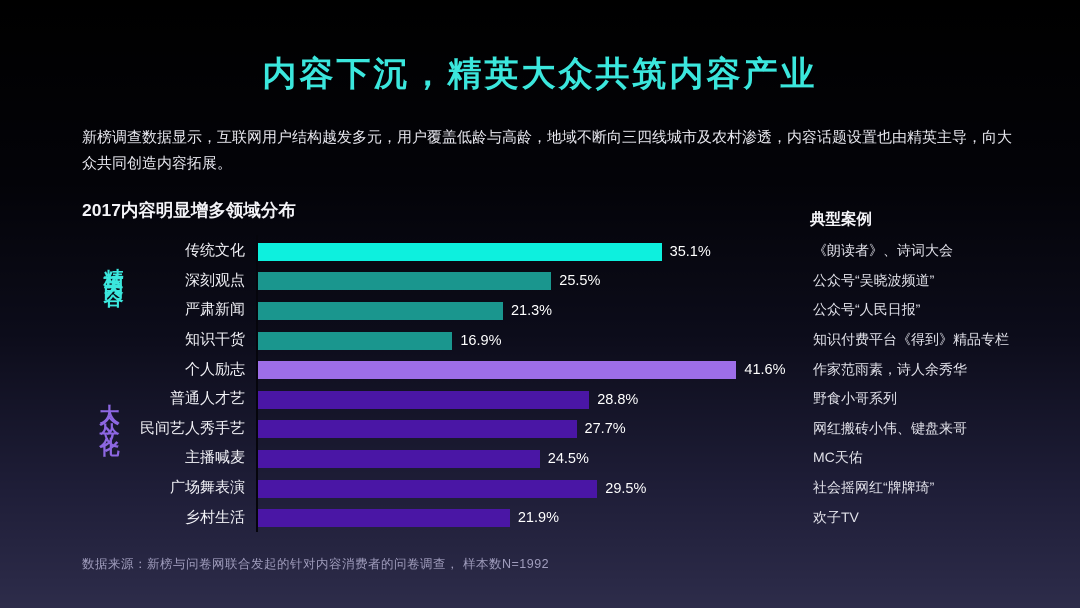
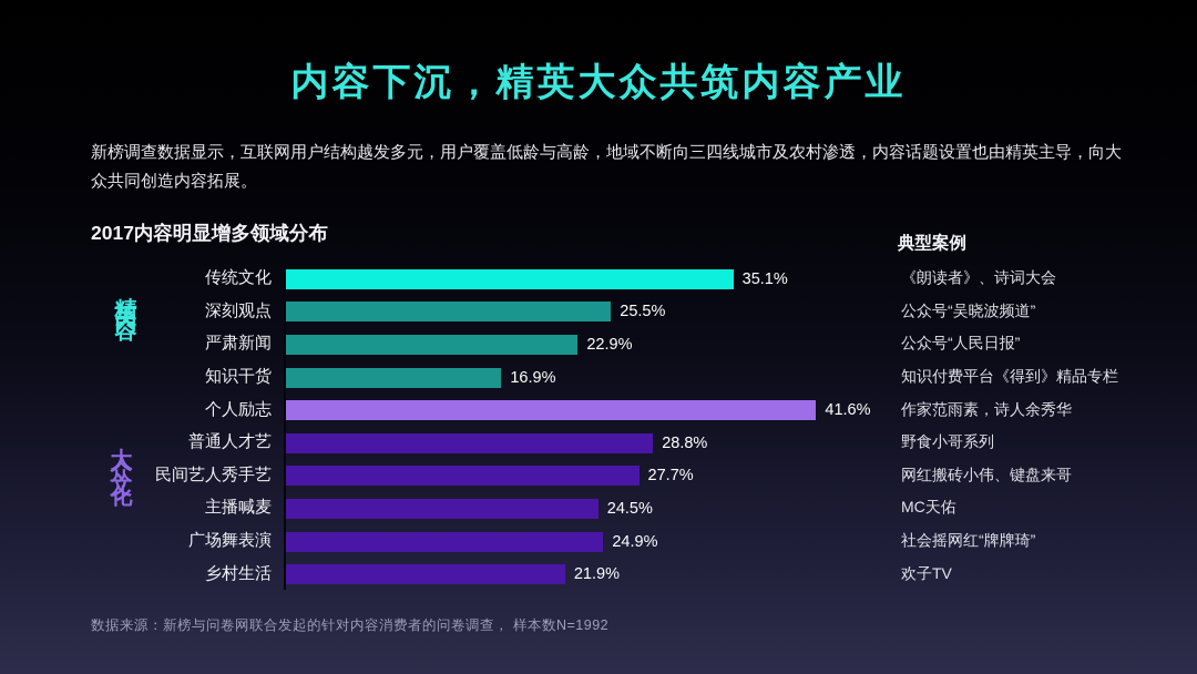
严肃新闻: 21.3% -> 22.9%
广场舞表演: 29.5% -> 24.9%
